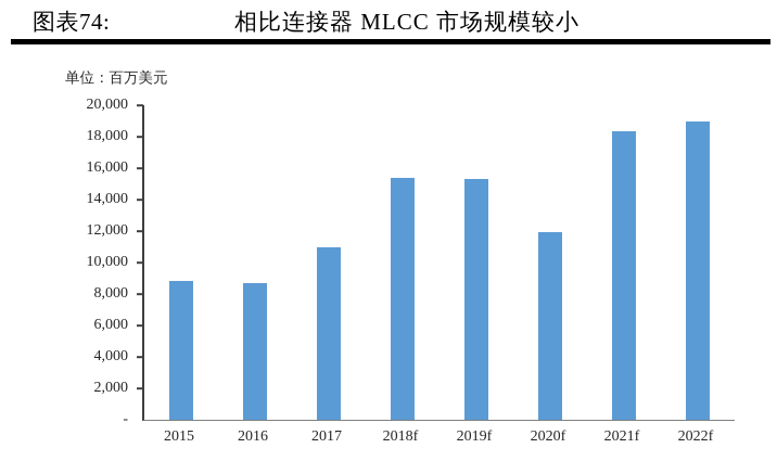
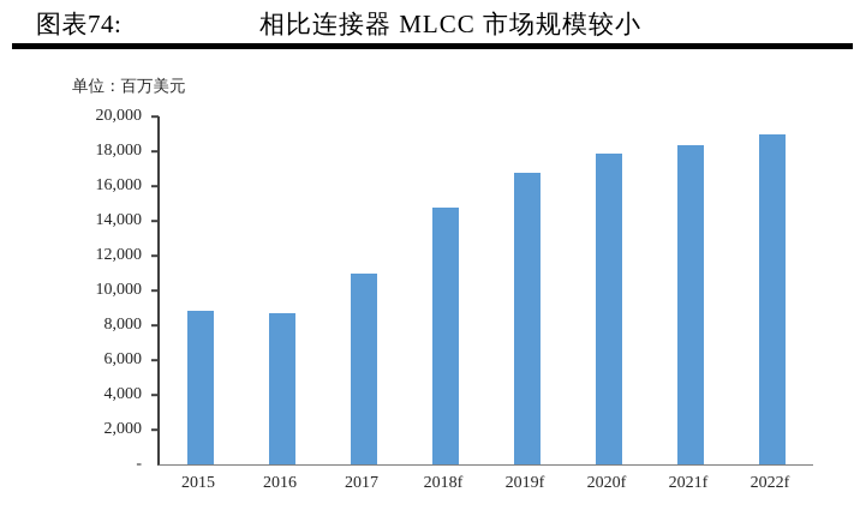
2018f: 15400 -> 14800
2019f: 15300 -> 16800
2020f: 11900 -> 17800
